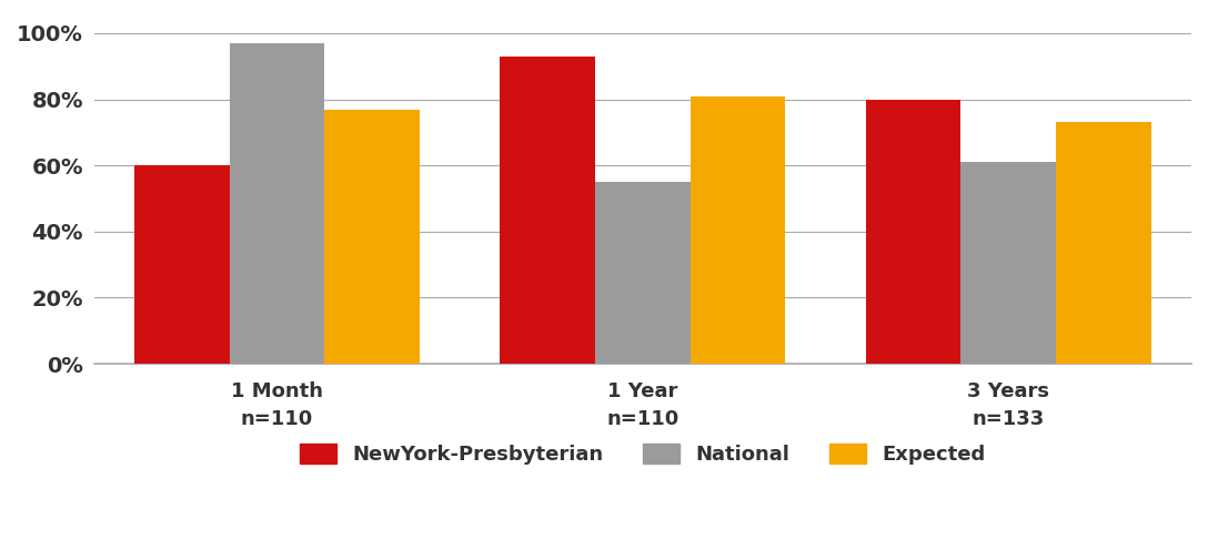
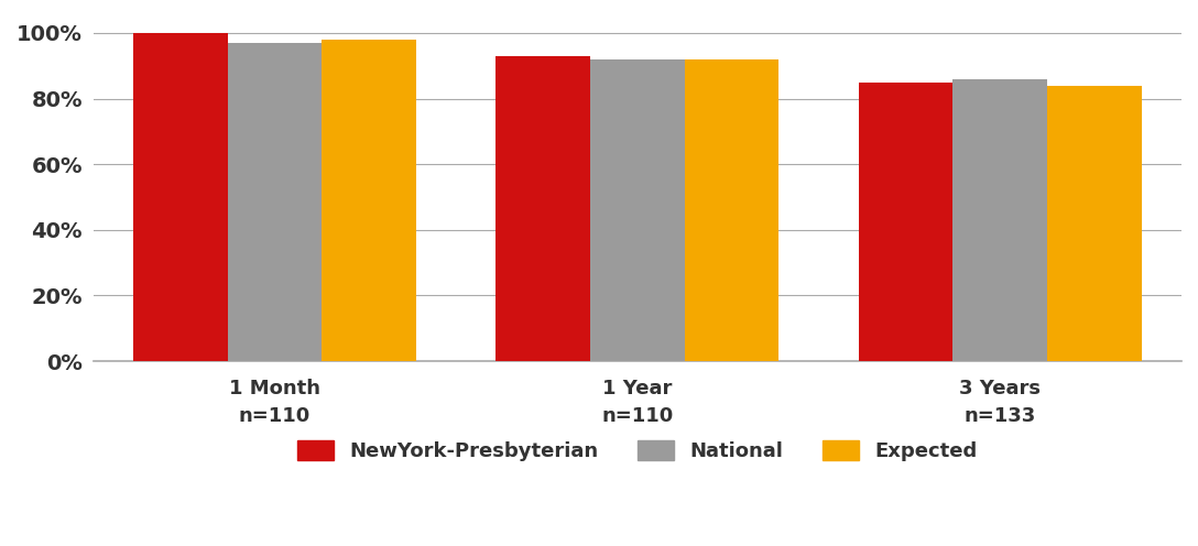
NewYork-Presbyterian/1 Month n=110: 60% -> 100%
Expected/1 Month n=110: 77% -> 98%
National/1 Year n=110: 55% -> 92%
Expected/1 Year n=110: 81% -> 92%
NewYork-Presbyterian/3 Years n=133: 80% -> 85%
National/3 Years n=133: 61% -> 86%
Expected/3 Years n=133: 73% -> 84%
